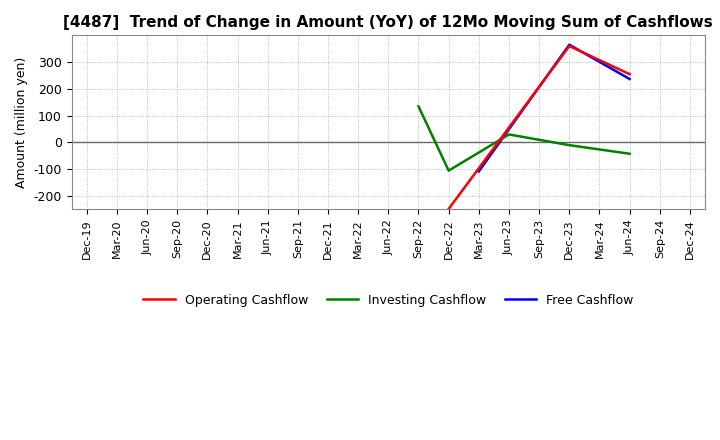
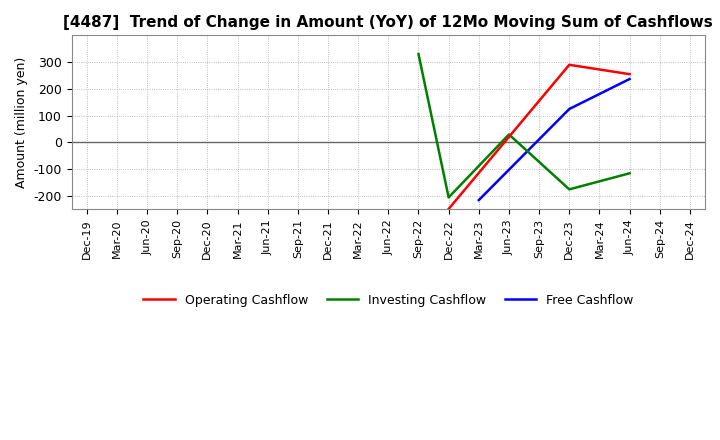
Investing Cashflow/Sep-22: 135 -> 330
Investing Cashflow/Dec-22: -105 -> -205
Free Cashflow/Mar-23: -108 -> -215
Operating Cashflow/Dec-23: 360 -> 290
Investing Cashflow/Dec-23: -10 -> -175
Free Cashflow/Dec-23: 365 -> 125
Investing Cashflow/Jun-24: -42 -> -115
